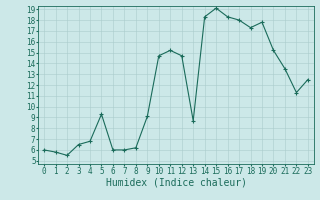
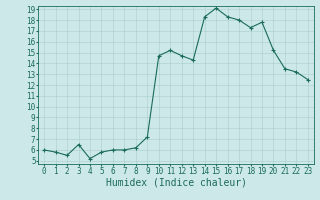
4: 6.8 -> 5.2
5: 9.3 -> 5.8
9: 9.1 -> 7.2
13: 8.7 -> 14.3
22: 11.3 -> 13.2
